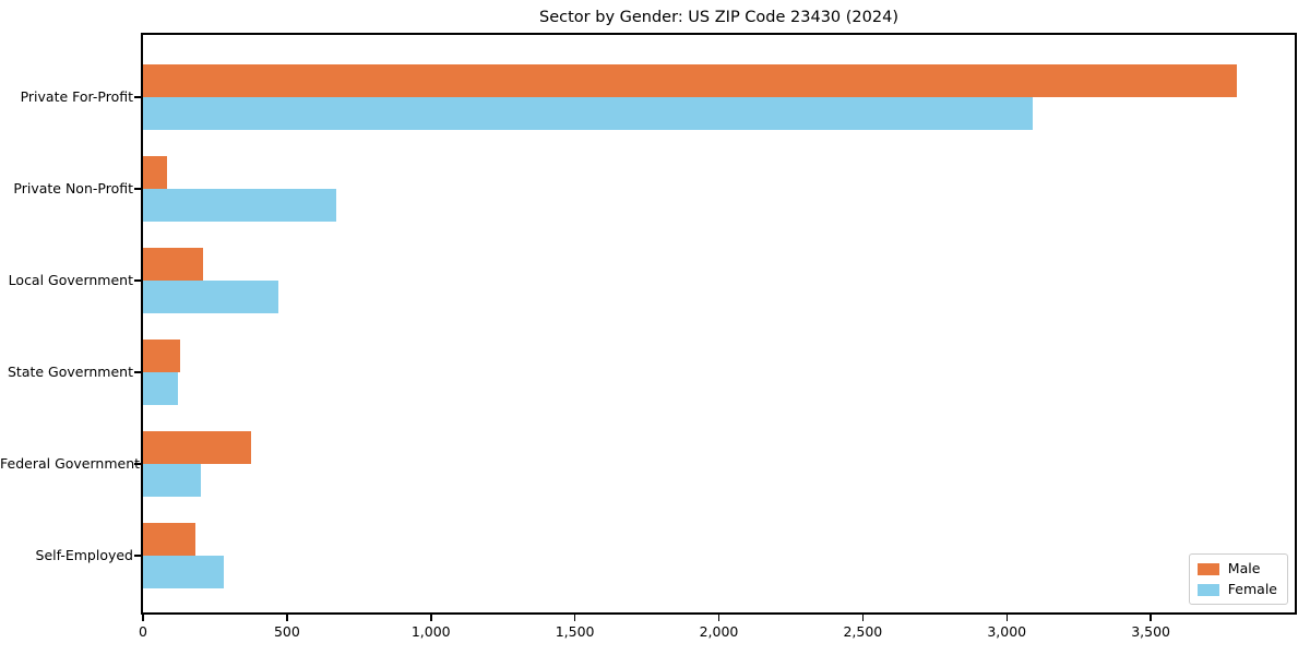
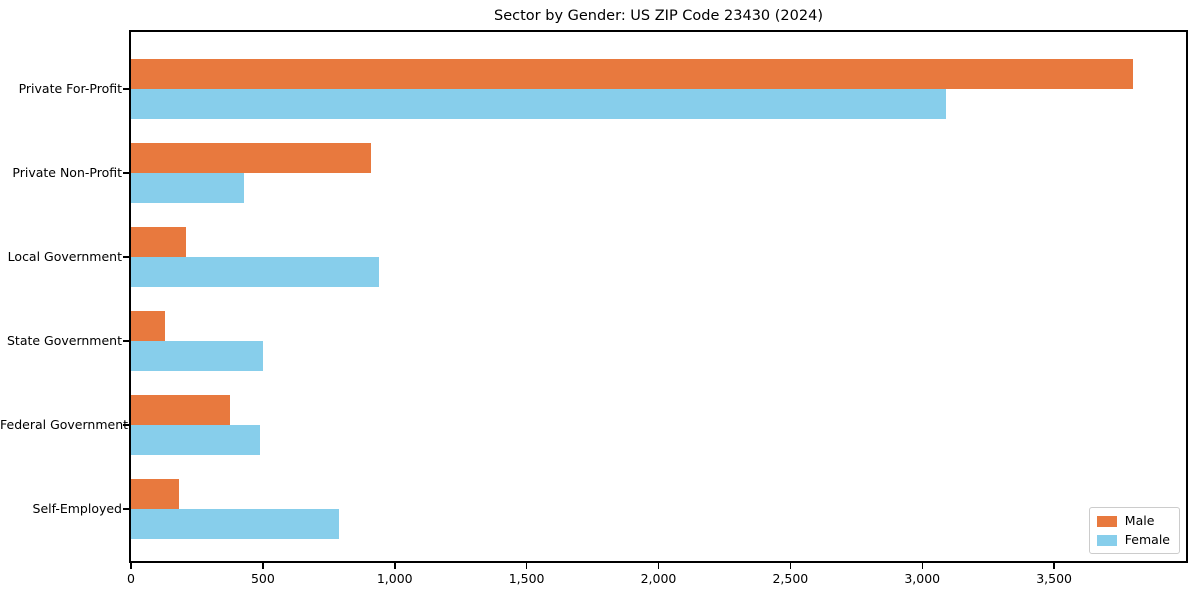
Male/Private Non-Profit: 80 -> 910
Female/Private Non-Profit: 670 -> 430
Female/Local Government: 470 -> 940
Female/State Government: 120 -> 500
Female/Federal Government: 200 -> 490
Female/Self-Employed: 280 -> 790
